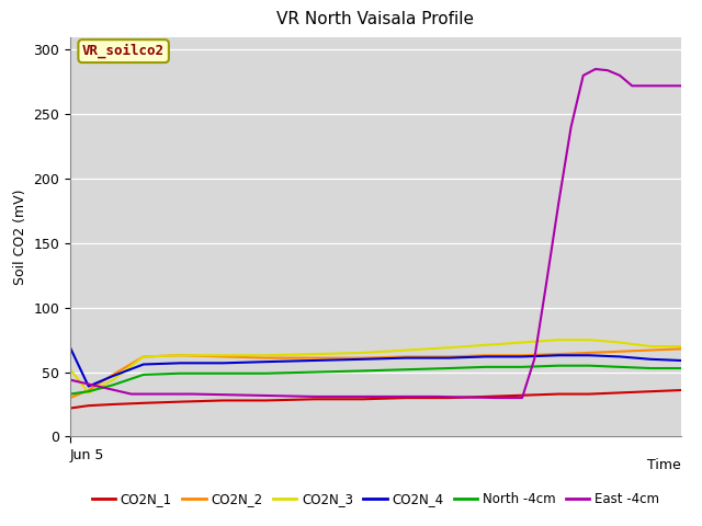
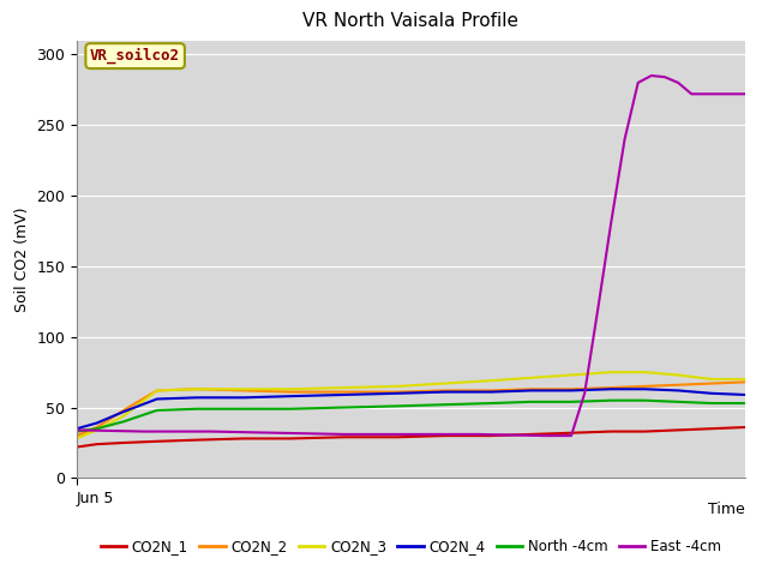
CO2N_3/Jun 5: 52 -> 28
CO2N_4/Jun 5: 69 -> 35
East -4cm/Jun 5: 44 -> 34
